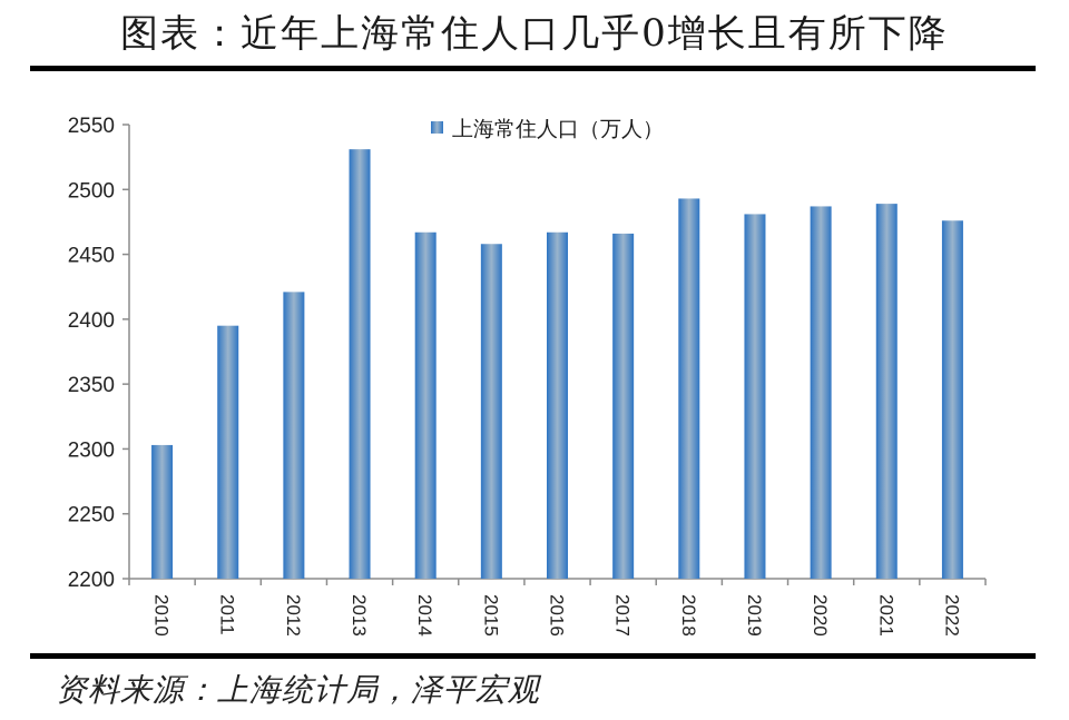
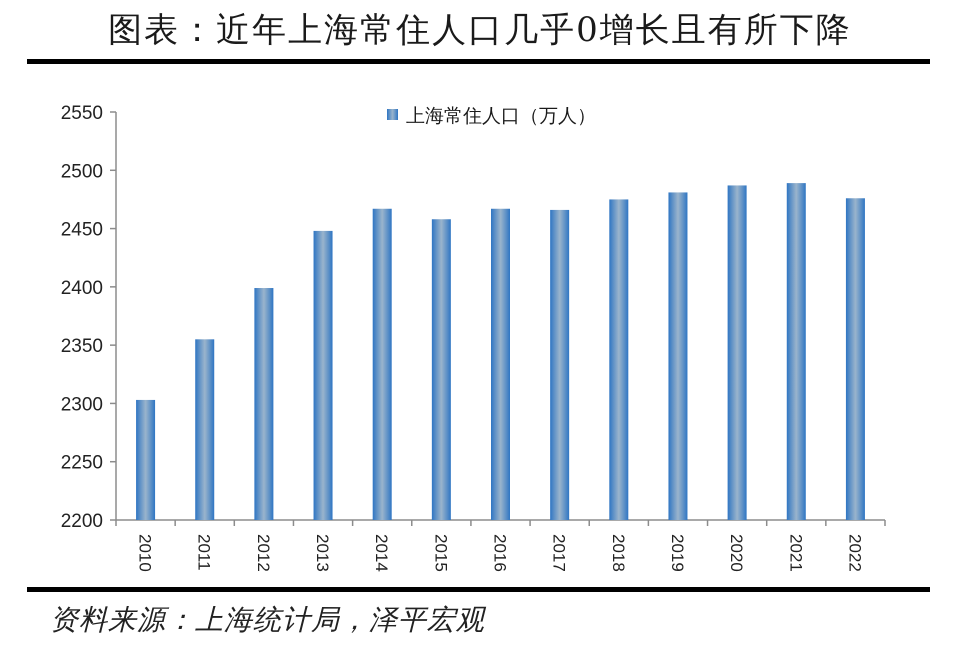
2011: 2395 -> 2355
2012: 2421 -> 2399
2013: 2531 -> 2448
2018: 2493 -> 2475
